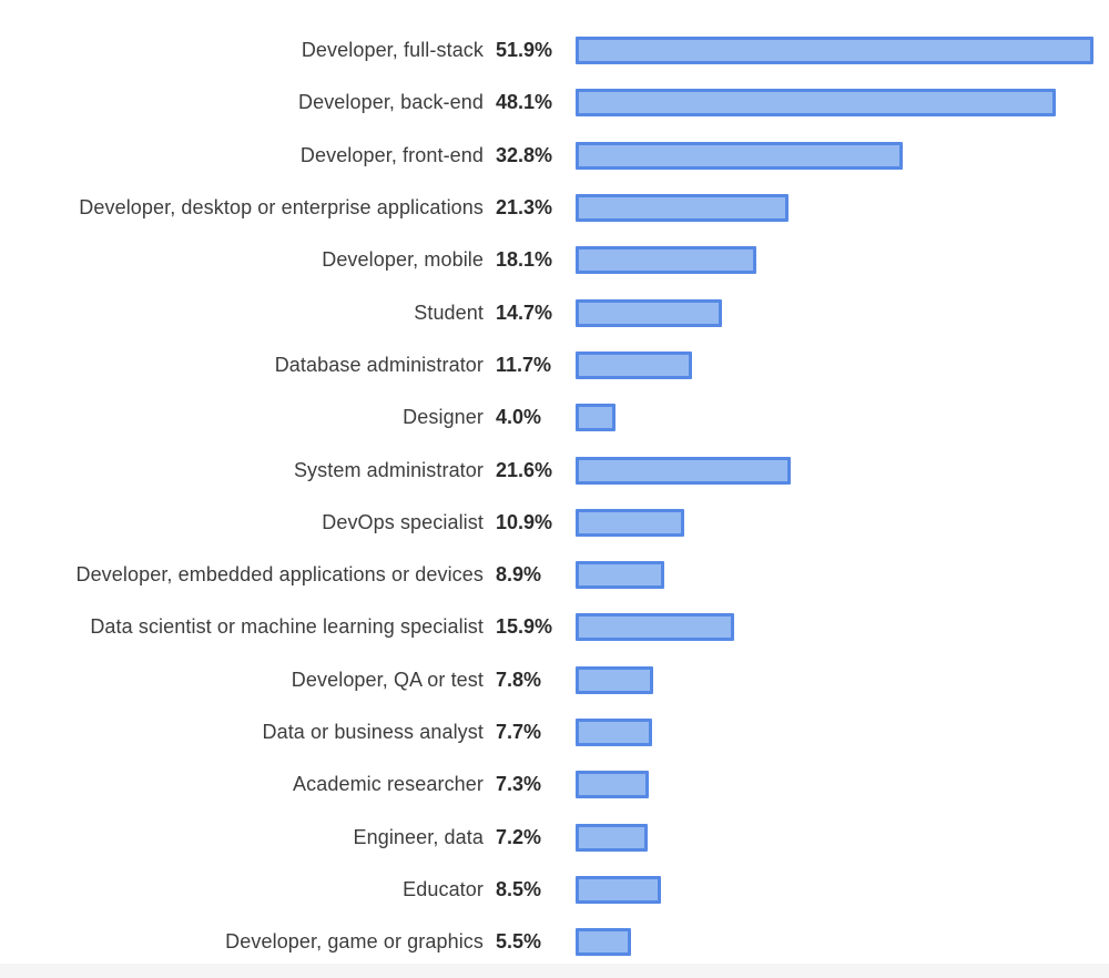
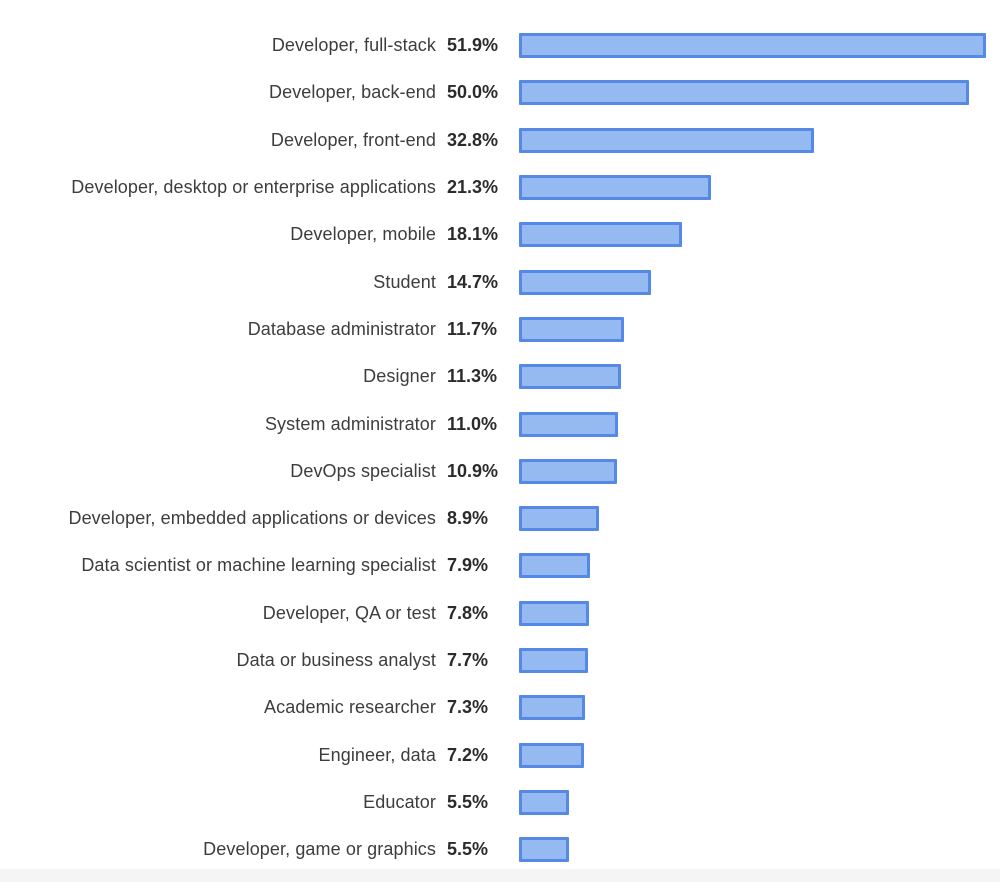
Developer, back-end: 48.1% -> 50.0%
Designer: 4.0% -> 11.3%
System administrator: 21.6% -> 11.0%
Data scientist or machine learning specialist: 15.9% -> 7.9%
Educator: 8.5% -> 5.5%
